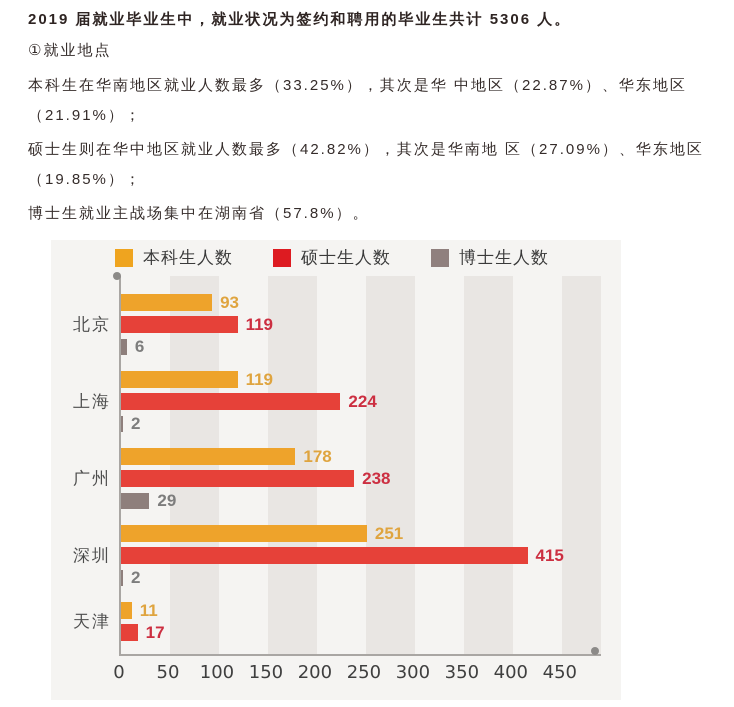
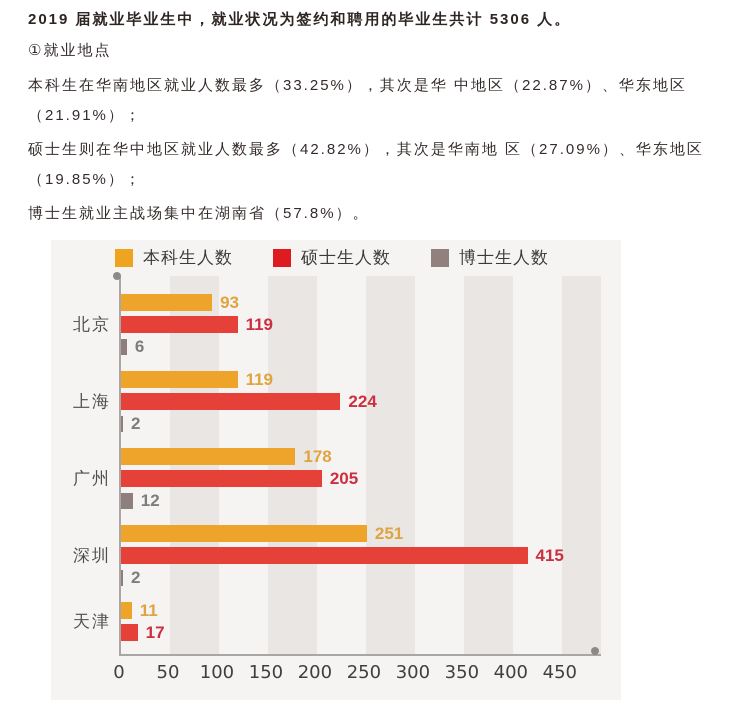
硕士生人数/广州: 238 -> 205
博士生人数/广州: 29 -> 12
